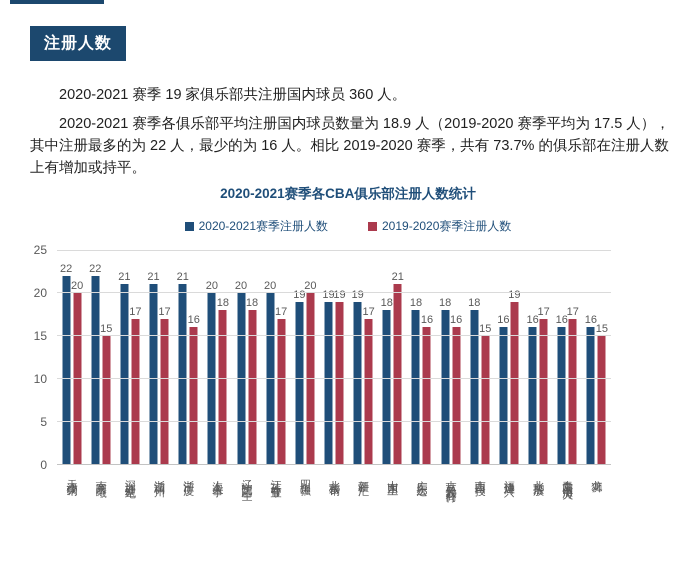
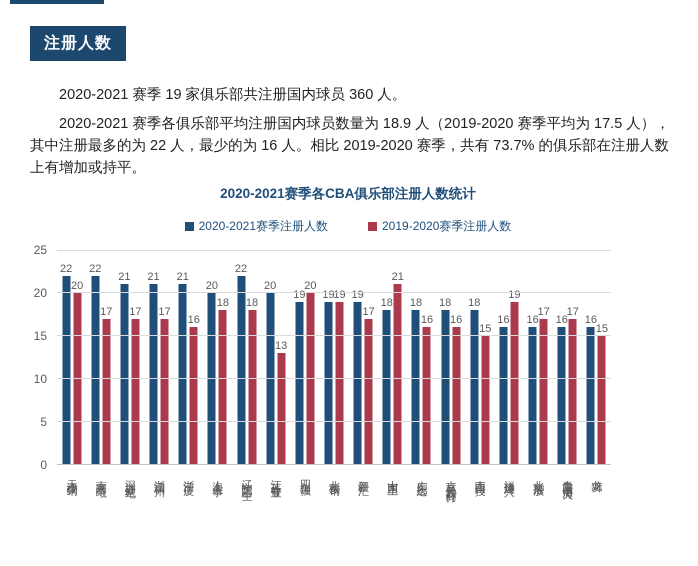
2019-2020赛季注册人数/南京同曦: 15 -> 17
2020-2021赛季注册人数/辽宁沈阳三生: 20 -> 22
2019-2020赛季注册人数/江苏肯帝亚: 17 -> 13
